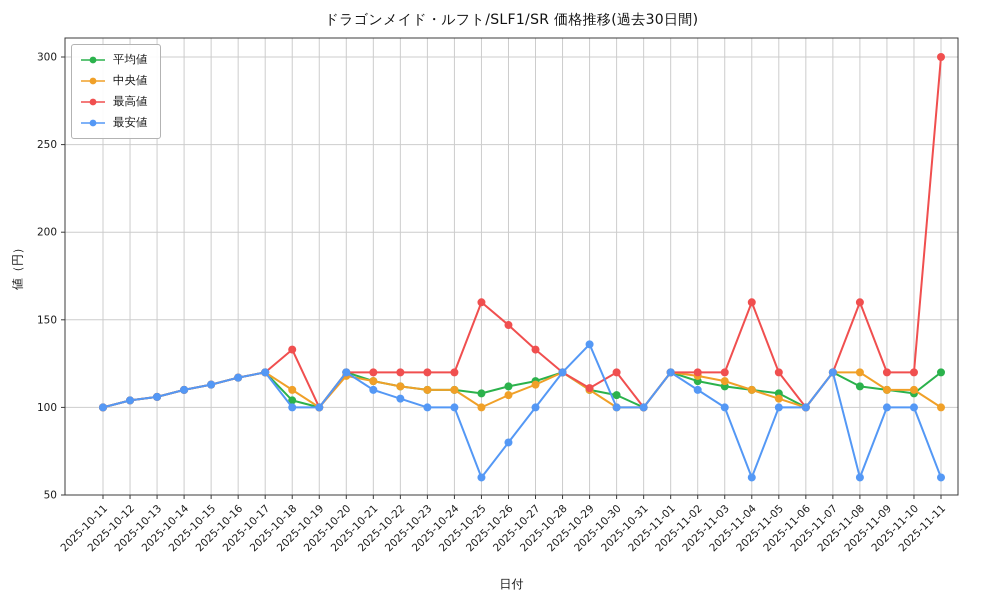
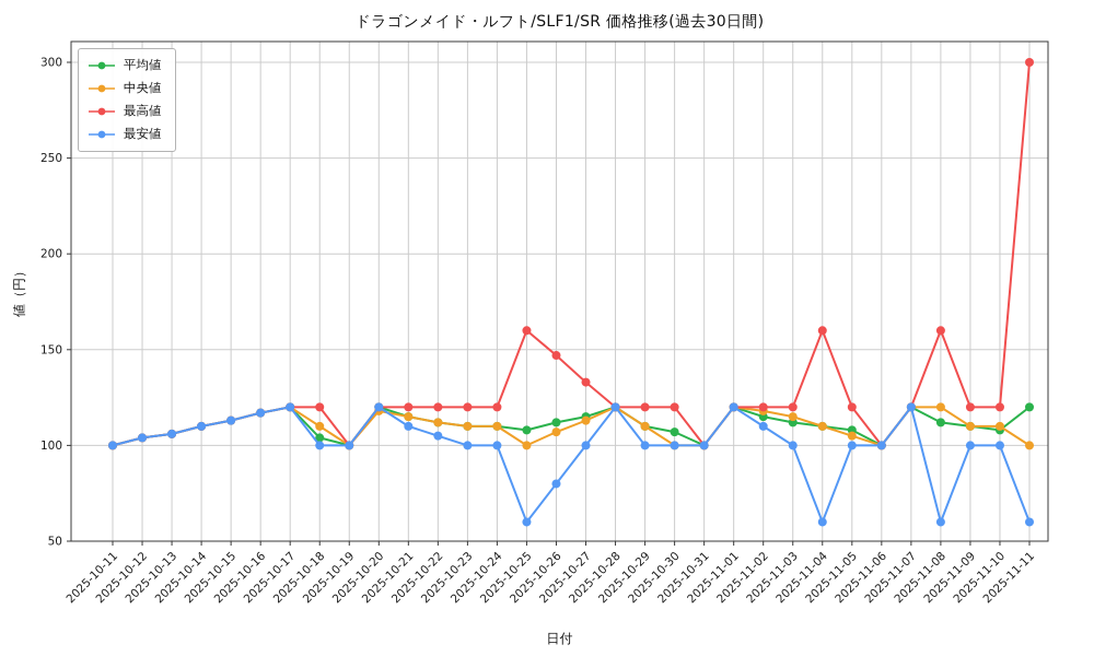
最高値/2025-10-18: 133 -> 120
最高値/2025-10-29: 111 -> 120
最安値/2025-10-29: 136 -> 100
